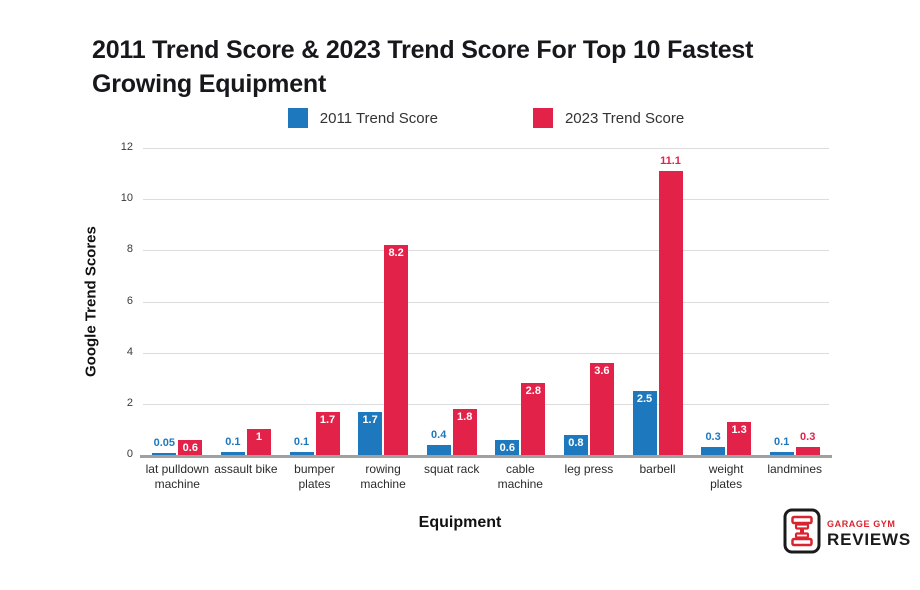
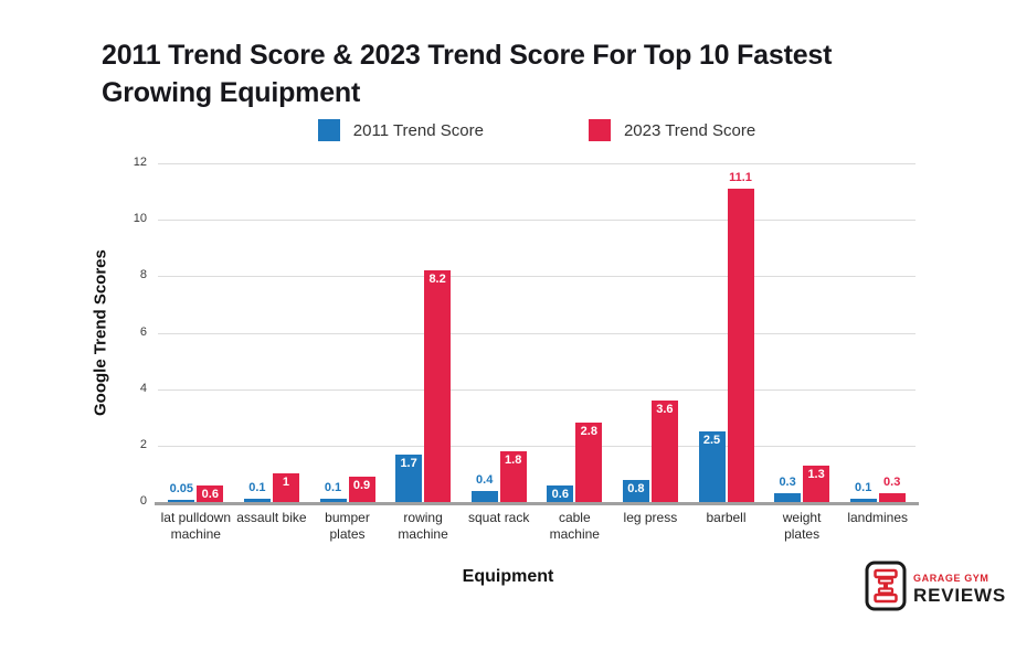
2023 Trend Score/bumper plates: 1.7 -> 0.9
